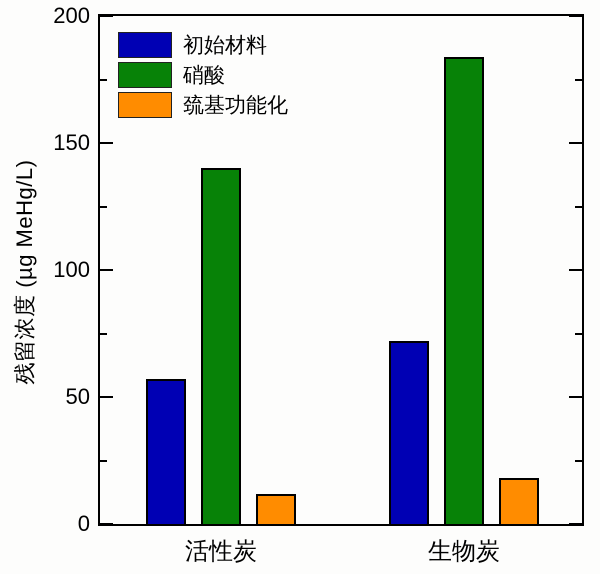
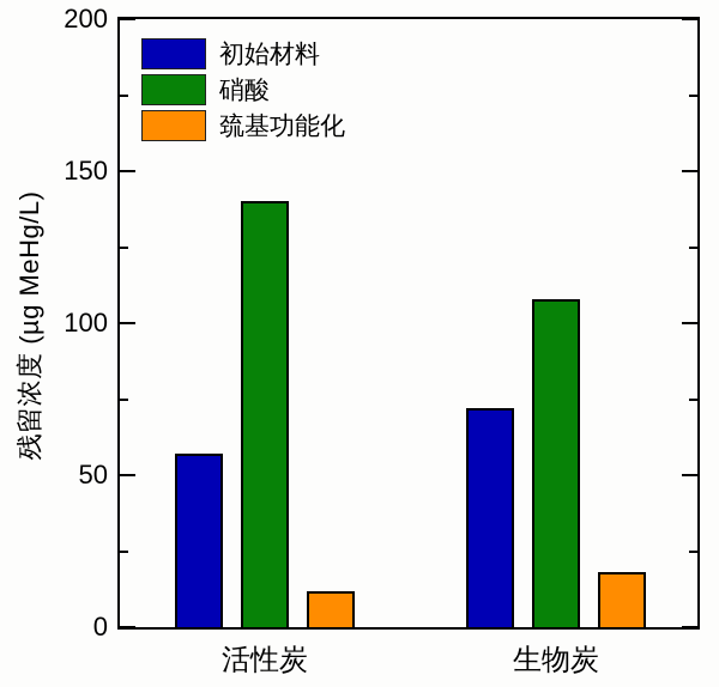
硝酸/生物炭: 184 -> 108
